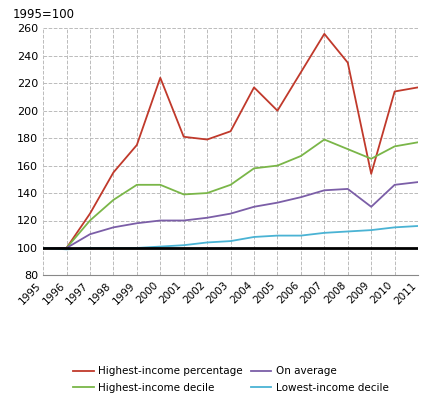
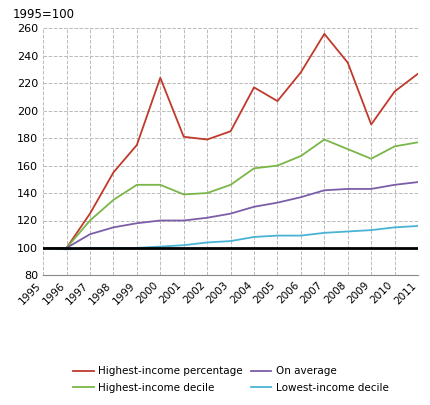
Highest-income percentage/2005: 200 -> 207
Highest-income percentage/2009: 154 -> 190
On average/2009: 130 -> 143
Highest-income percentage/2011: 217 -> 227
